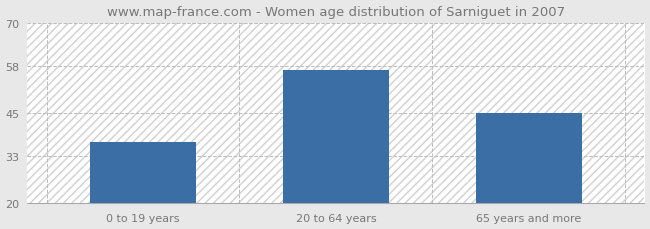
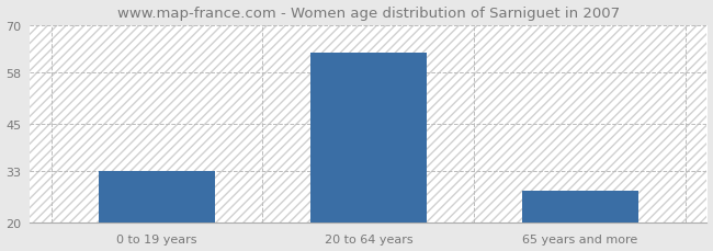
0 to 19 years: 37 -> 33
20 to 64 years: 57 -> 63
65 years and more: 45 -> 28
